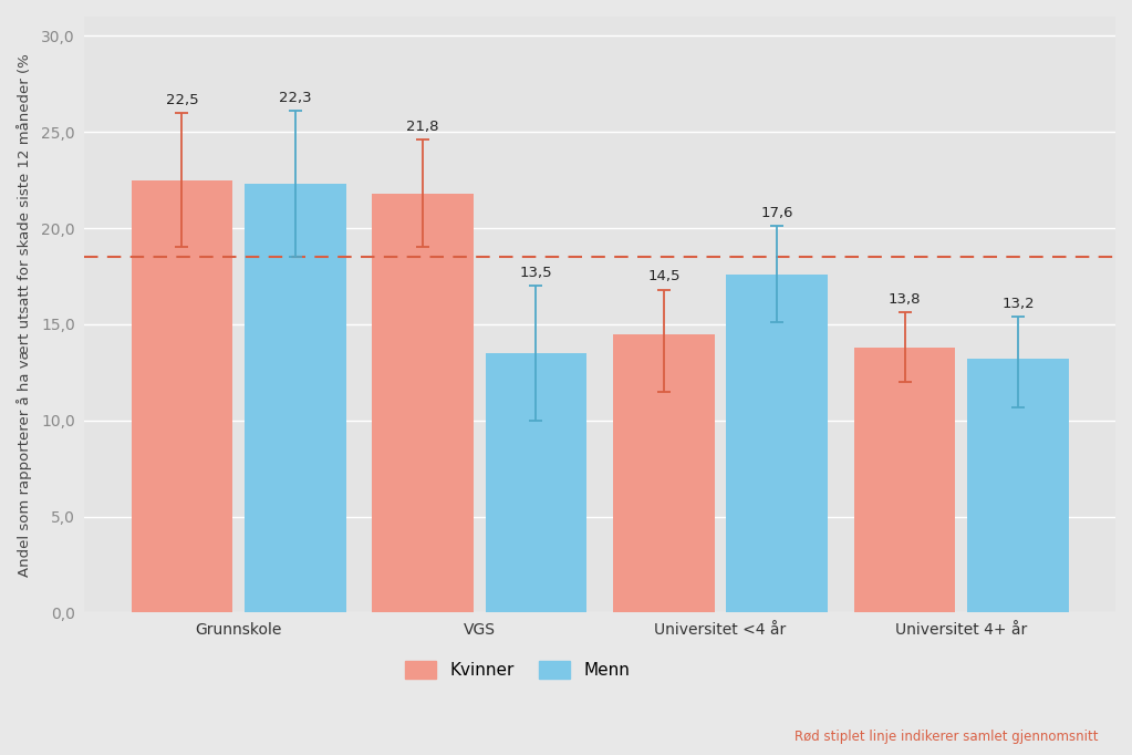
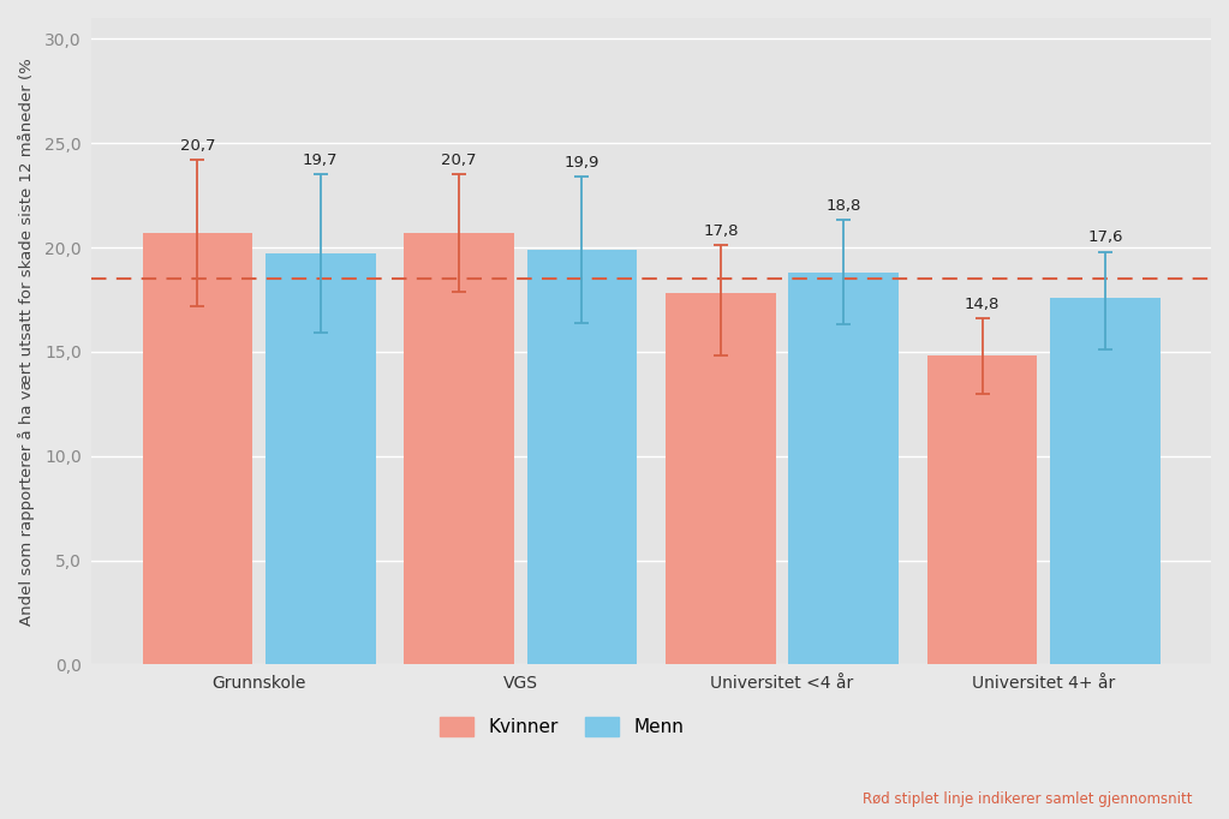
Kvinner/Grunnskole: 22,5 -> 20,7
Menn/Grunnskole: 22,3 -> 19,7
Kvinner/VGS: 21,8 -> 20,7
Menn/VGS: 13,5 -> 19,9
Kvinner/Universitet <4 år: 14,5 -> 17,8
Menn/Universitet <4 år: 17,6 -> 18,8
Kvinner/Universitet 4+ år: 13,8 -> 14,8
Menn/Universitet 4+ år: 13,2 -> 17,6
